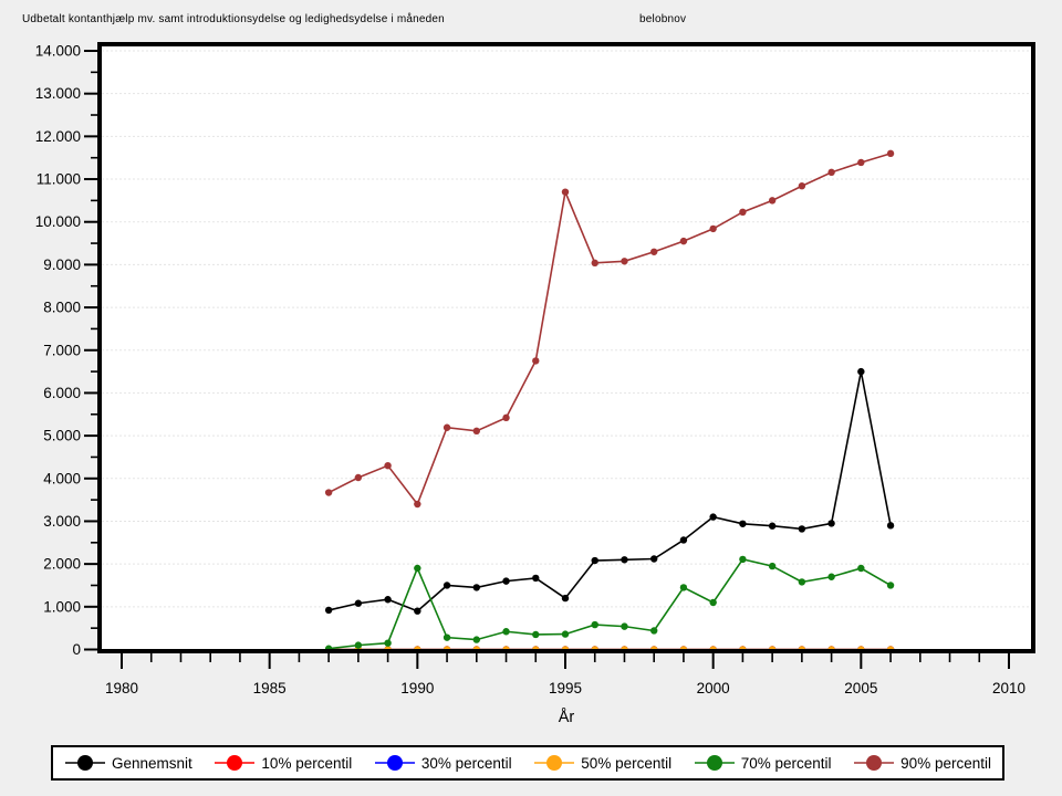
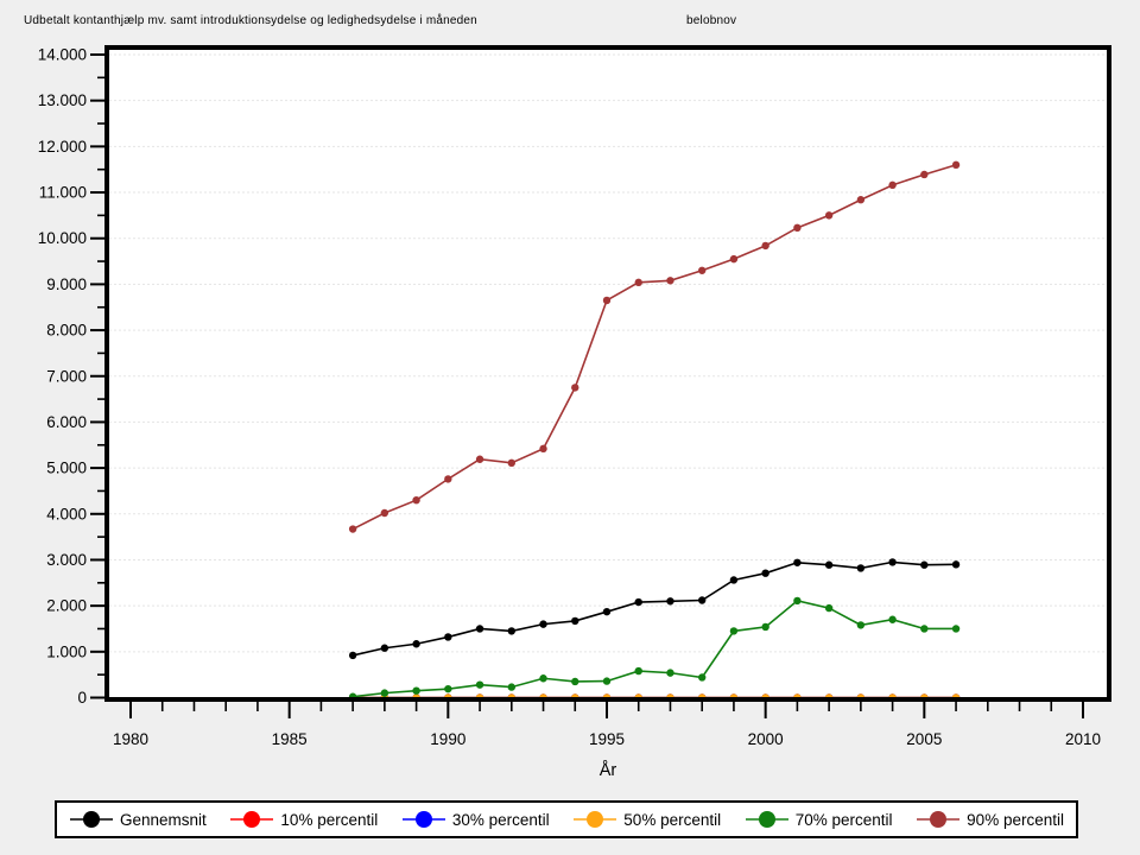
Gennemsnit/1990: 900 -> 1300
70% percentil/1990: 1900 -> 200
90% percentil/1990: 3400 -> 4800
Gennemsnit/1995: 1200 -> 1900
90% percentil/1995: 10700 -> 8600
Gennemsnit/2000: 3100 -> 2700
70% percentil/2000: 1100 -> 1500
Gennemsnit/2005: 6500 -> 2900
70% percentil/2005: 1900 -> 1500
